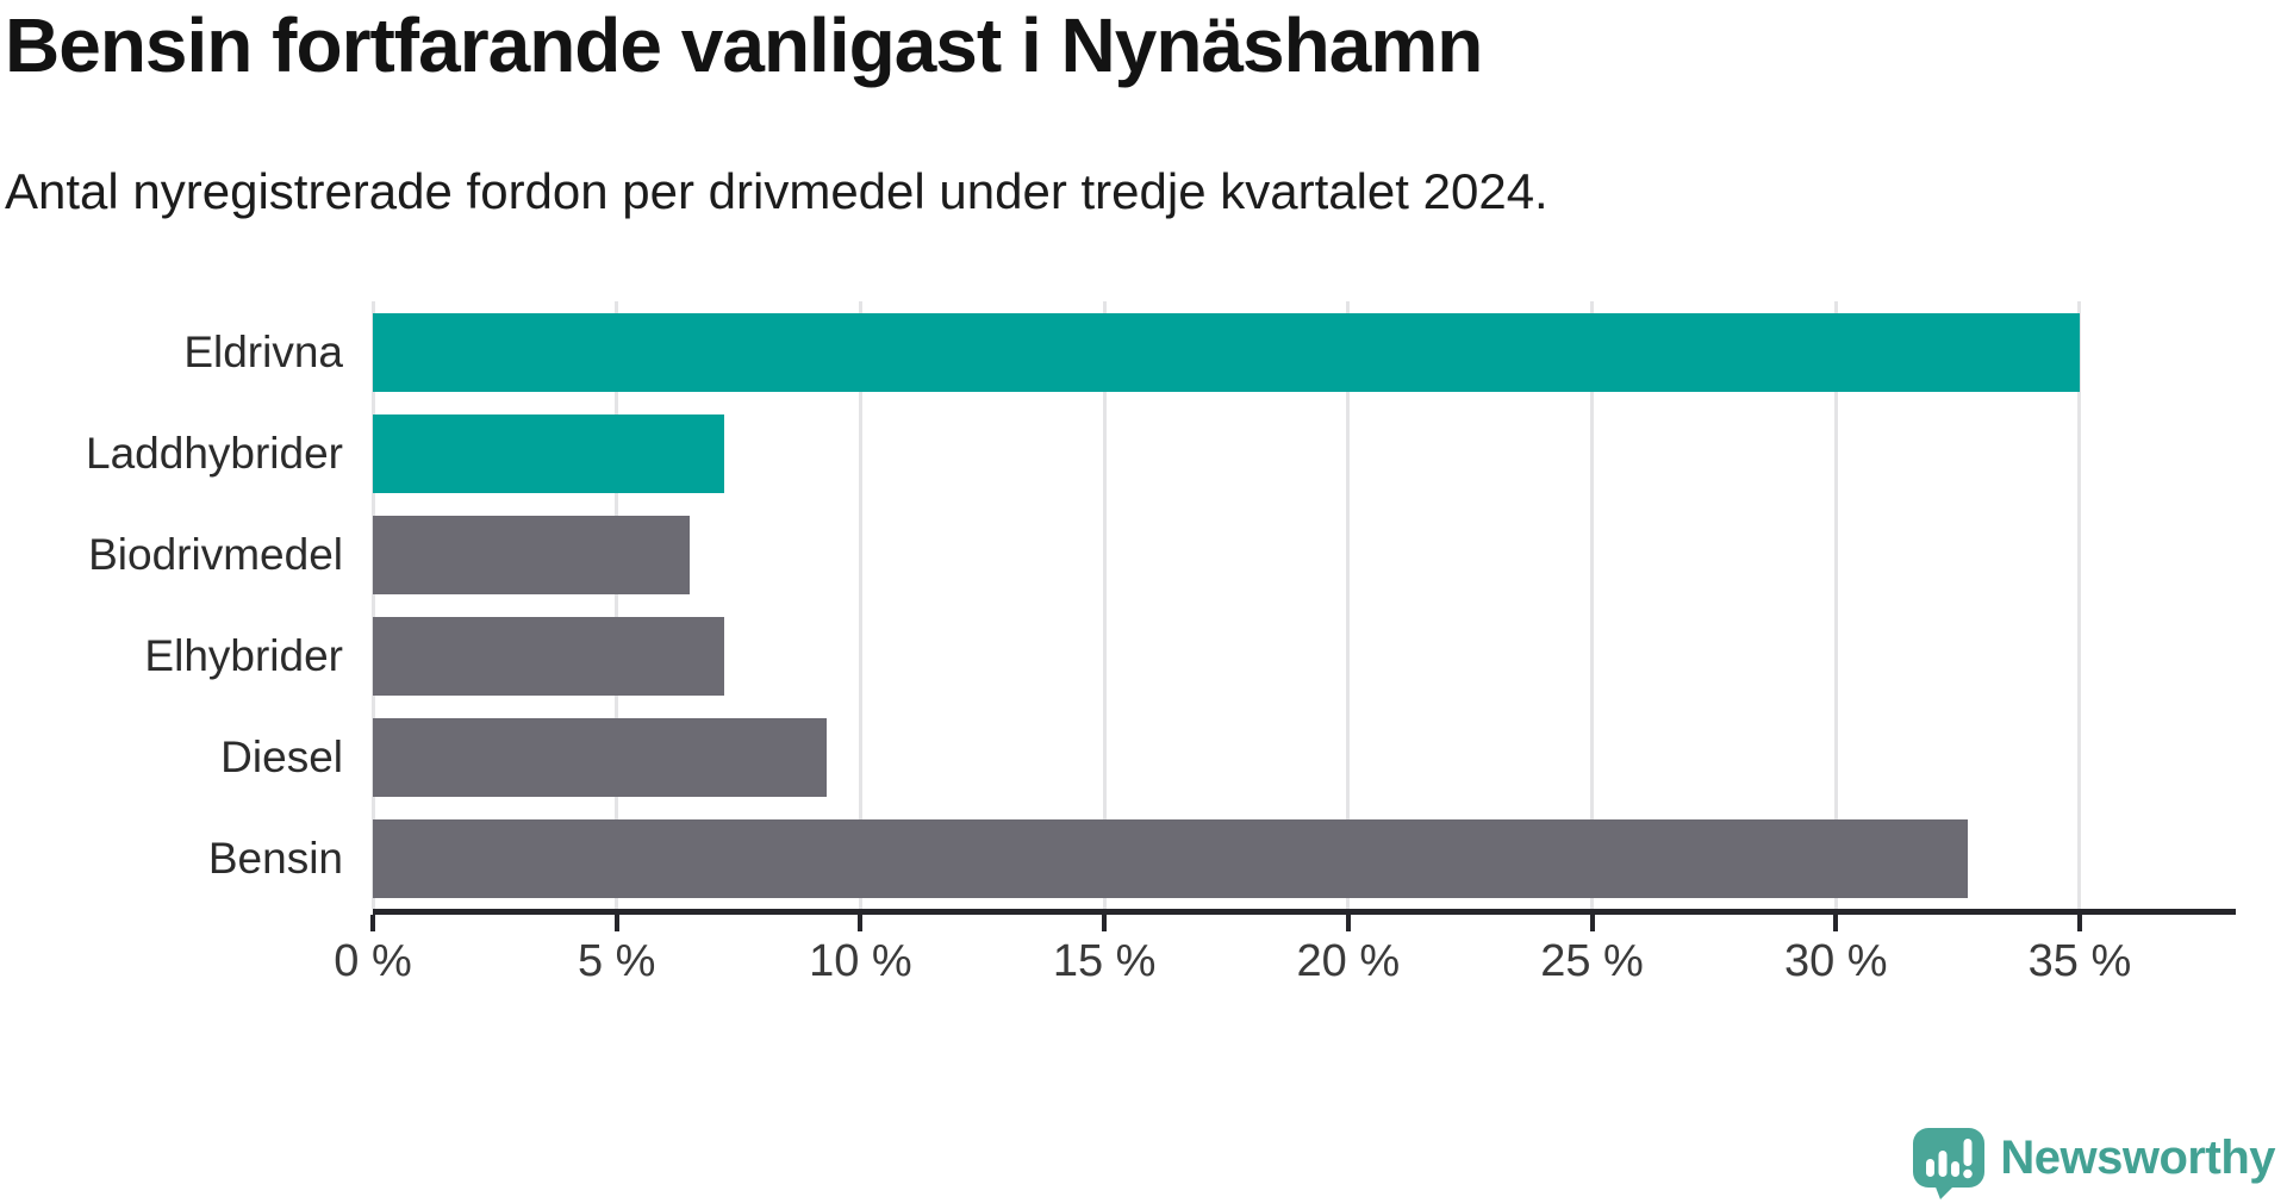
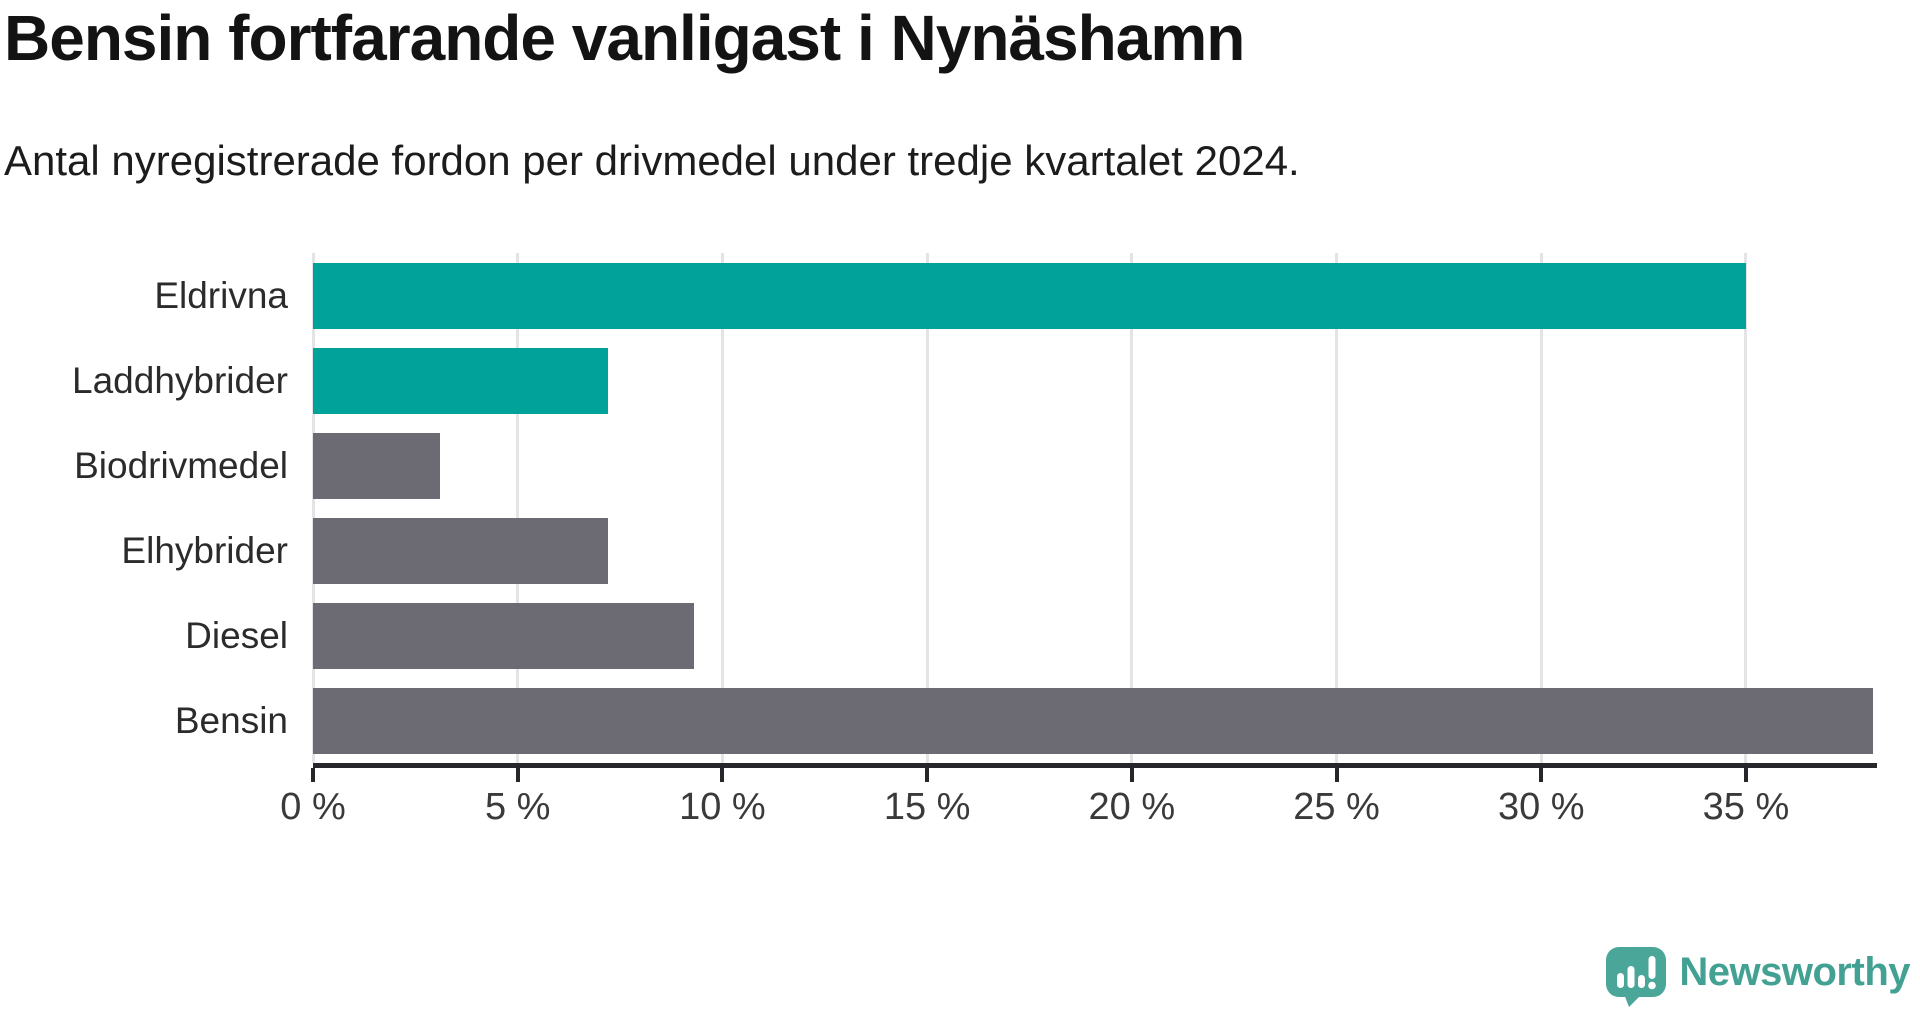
Biodrivmedel: 6.5% -> 3.1%
Bensin: 32.7% -> 38.1%
